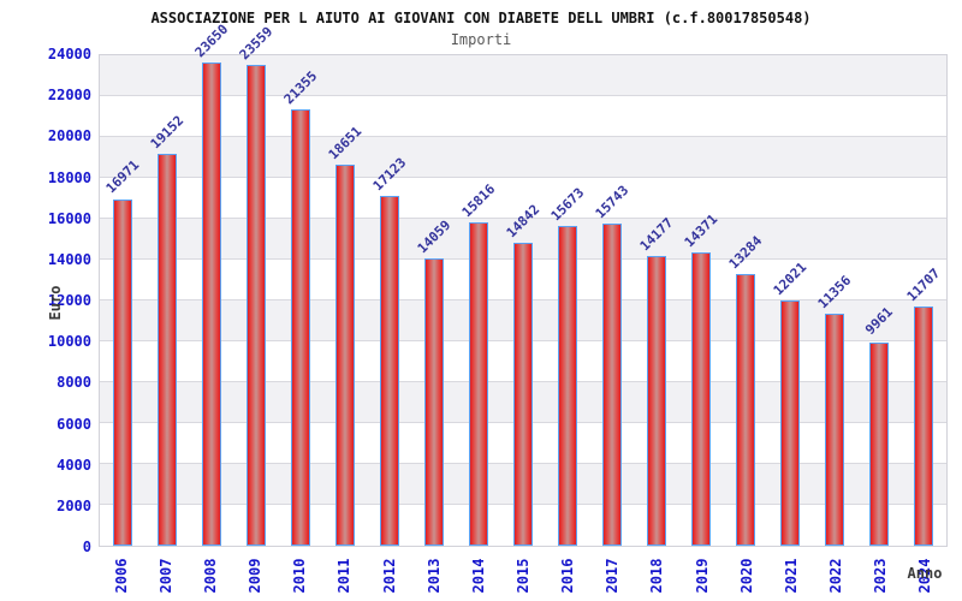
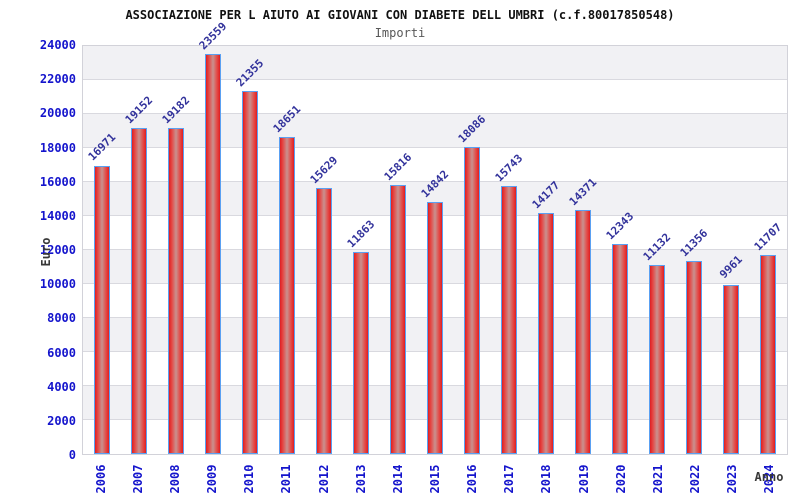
2008: 23650 -> 19182
2012: 17123 -> 15629
2013: 14059 -> 11863
2016: 15673 -> 18086
2020: 13284 -> 12343
2021: 12021 -> 11132
